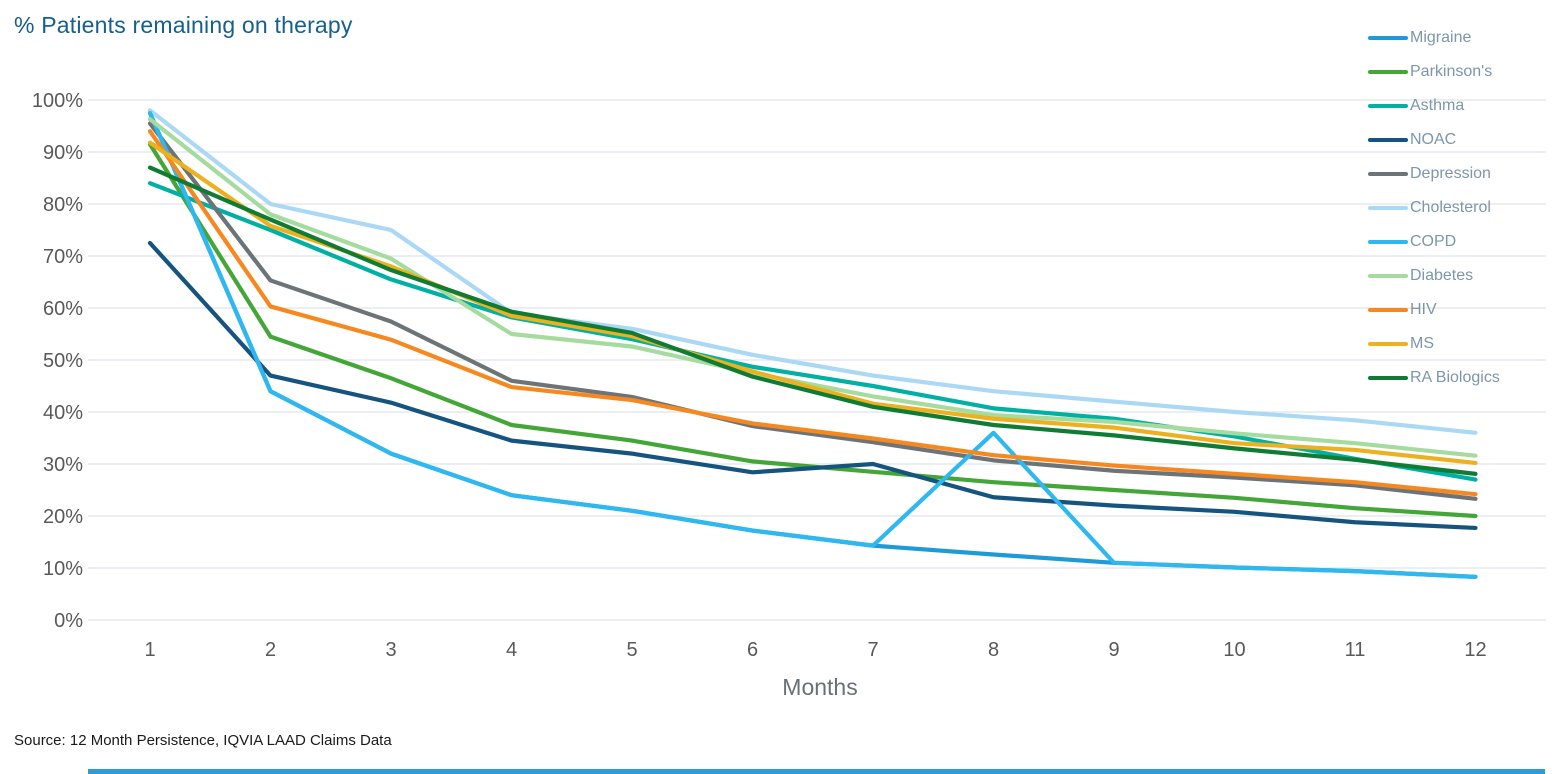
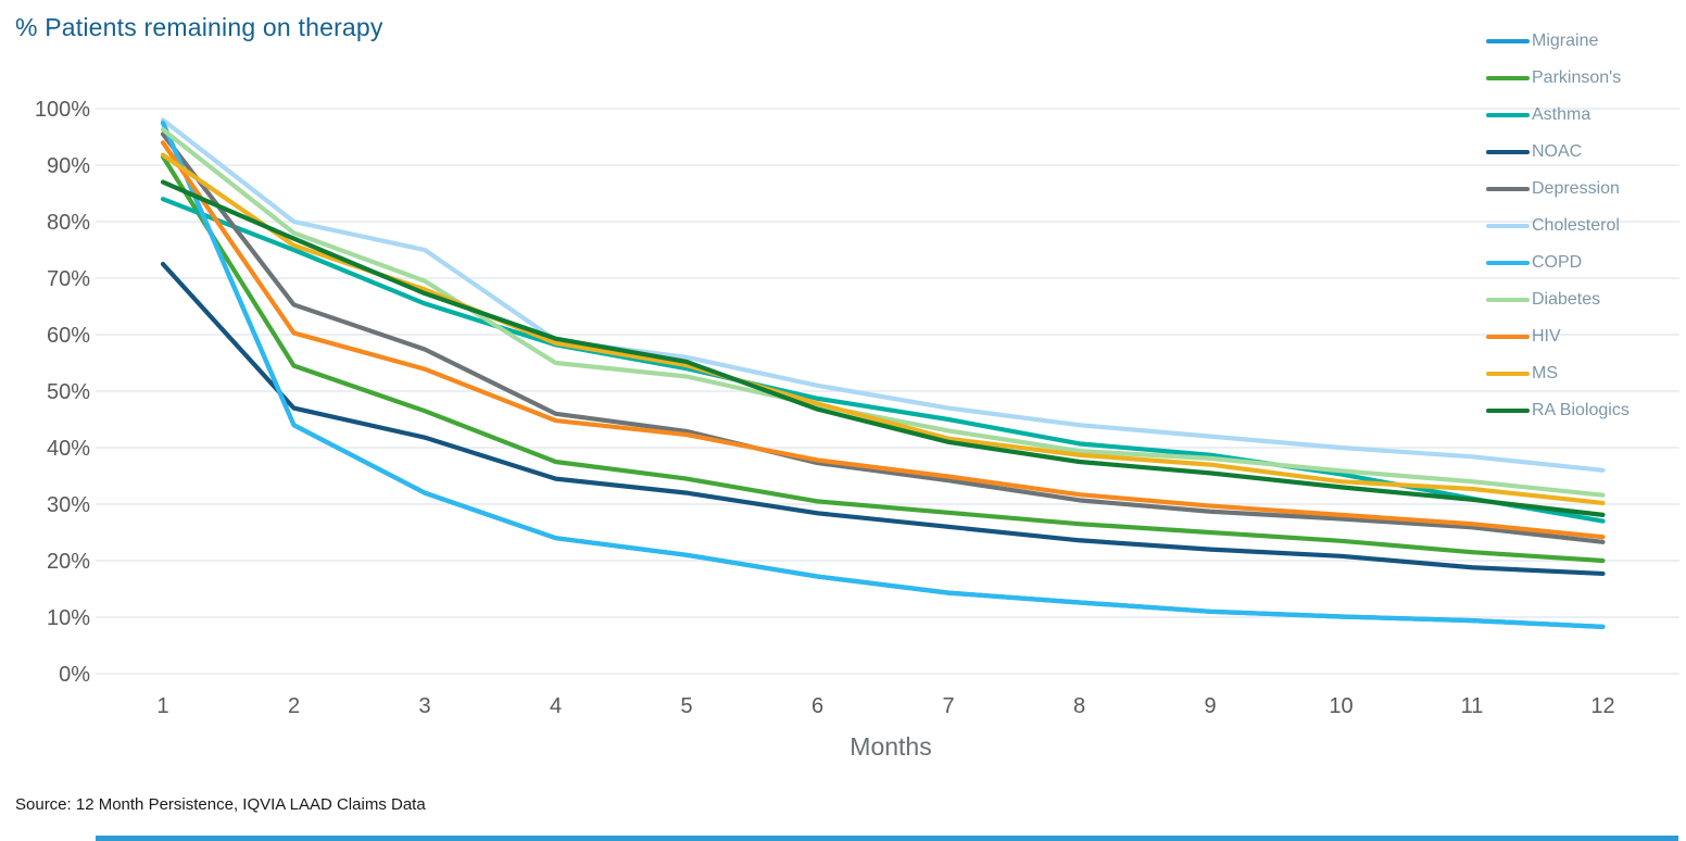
NOAC/7: 30% -> 26%
COPD/8: 36% -> 13%
